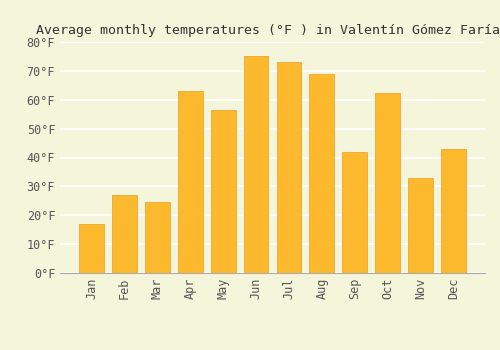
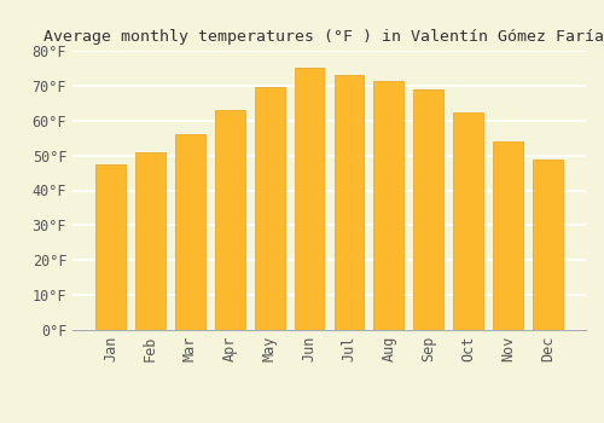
Jan: 17.0°F -> 47.5°F
Feb: 27.0°F -> 51.0°F
Mar: 24.5°F -> 56.0°F
May: 56.5°F -> 69.5°F
Aug: 69.0°F -> 71.5°F
Sep: 42.0°F -> 69.0°F
Nov: 33.0°F -> 54.0°F
Dec: 43.0°F -> 49.0°F
